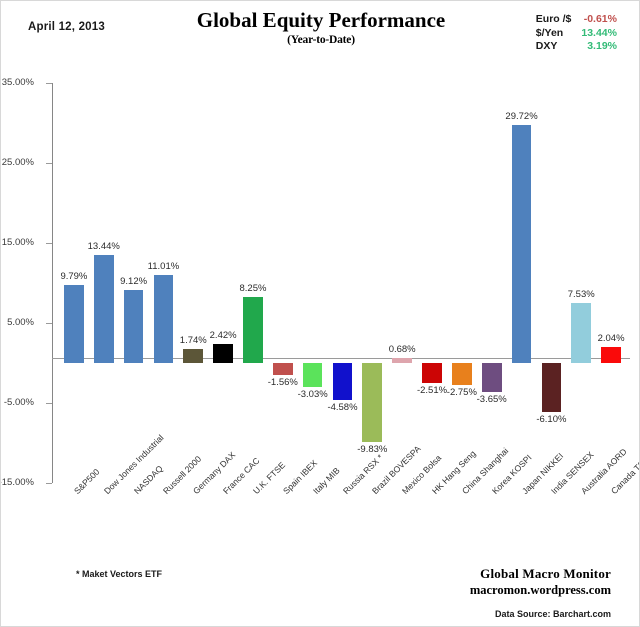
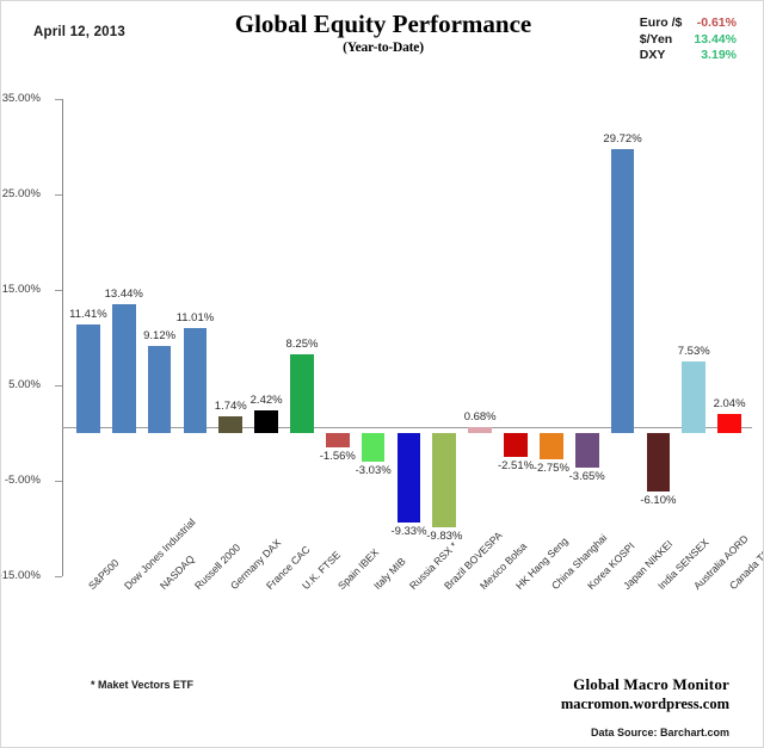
S&P500: 9.79% -> 11.41%
Russia RSX *: -4.58% -> -9.33%
